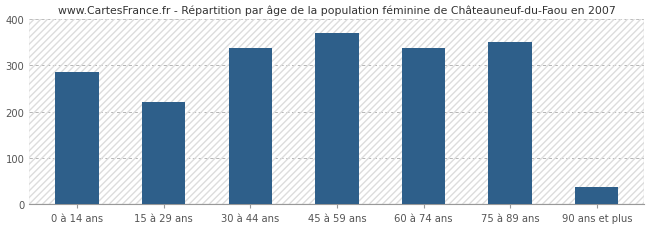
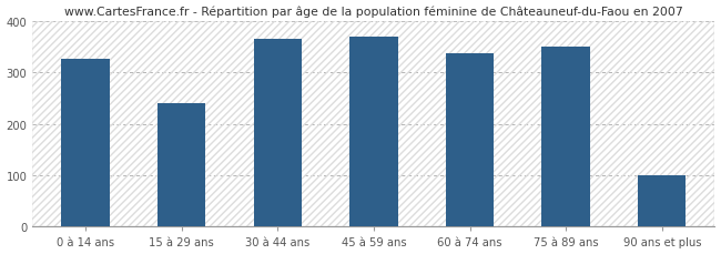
0 à 14 ans: 286 -> 325
15 à 29 ans: 220 -> 240
30 à 44 ans: 336 -> 365
90 ans et plus: 38 -> 100
